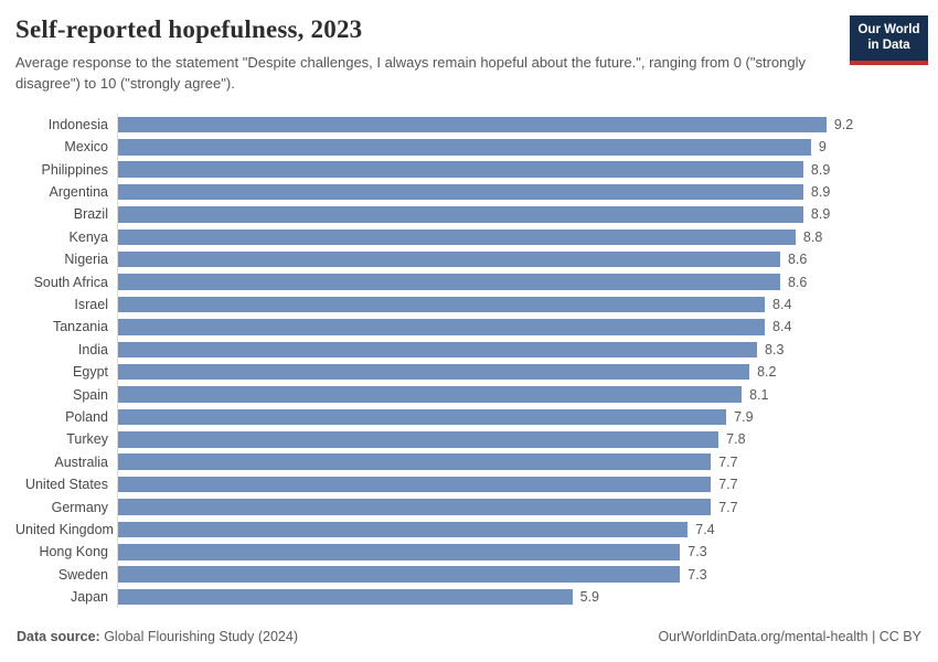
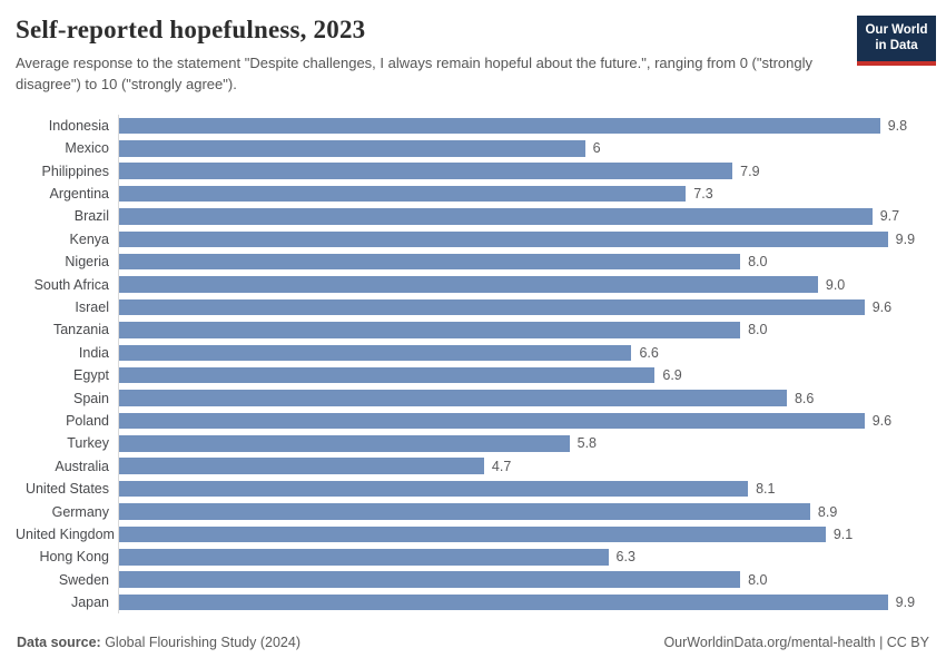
Indonesia: 9.2 -> 9.8
Mexico: 9 -> 6
Philippines: 8.9 -> 7.9
Argentina: 8.9 -> 7.3
Brazil: 8.9 -> 9.7
Kenya: 8.8 -> 9.9
Nigeria: 8.6 -> 8.0
South Africa: 8.6 -> 9.0
Israel: 8.4 -> 9.6
Tanzania: 8.4 -> 8.0
India: 8.3 -> 6.6
Egypt: 8.2 -> 6.9
Spain: 8.1 -> 8.6
Poland: 7.9 -> 9.6
Turkey: 7.8 -> 5.8
Australia: 7.7 -> 4.7
United States: 7.7 -> 8.1
Germany: 7.7 -> 8.9
United Kingdom: 7.4 -> 9.1
Hong Kong: 7.3 -> 6.3
Sweden: 7.3 -> 8.0
Japan: 5.9 -> 9.9
